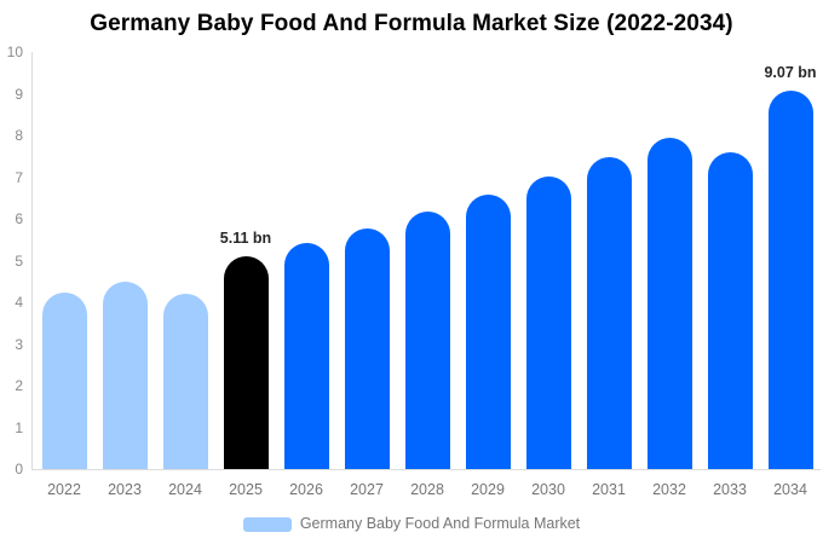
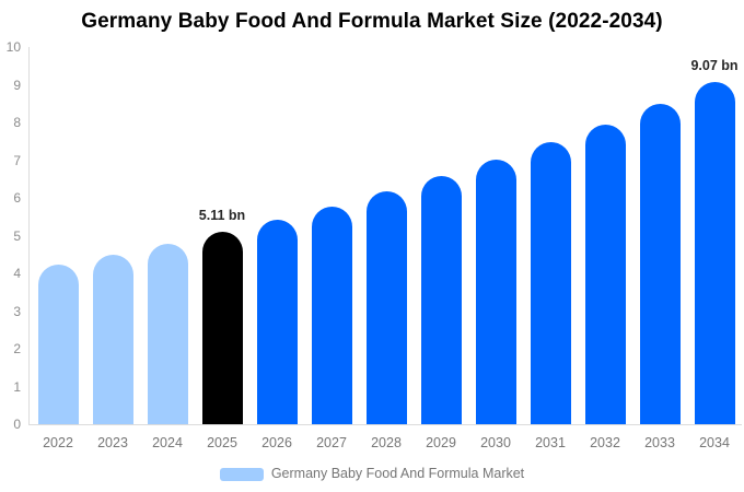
2024: 4.2 -> 4.8
2033: 7.6 -> 8.5
